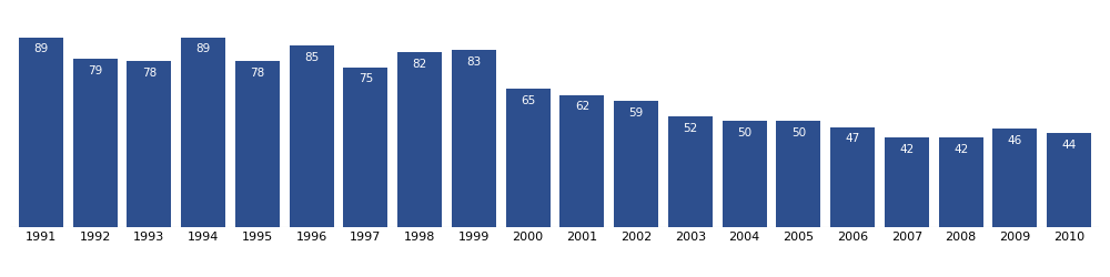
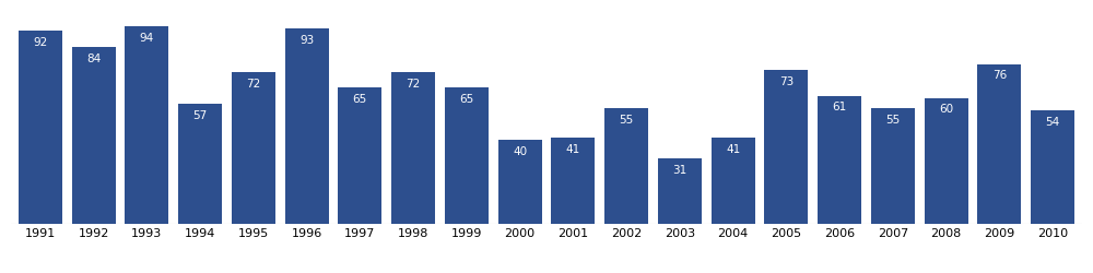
1991: 89 -> 92
1992: 79 -> 84
1993: 78 -> 94
1994: 89 -> 57
1995: 78 -> 72
1996: 85 -> 93
1997: 75 -> 65
1998: 82 -> 72
1999: 83 -> 65
2000: 65 -> 40
2001: 62 -> 41
2002: 59 -> 55
2003: 52 -> 31
2004: 50 -> 41
2005: 50 -> 73
2006: 47 -> 61
2007: 42 -> 55
2008: 42 -> 60
2009: 46 -> 76
2010: 44 -> 54
